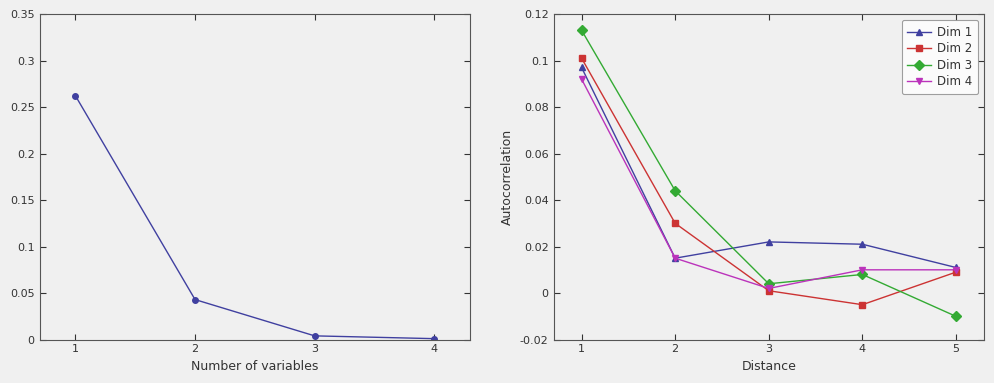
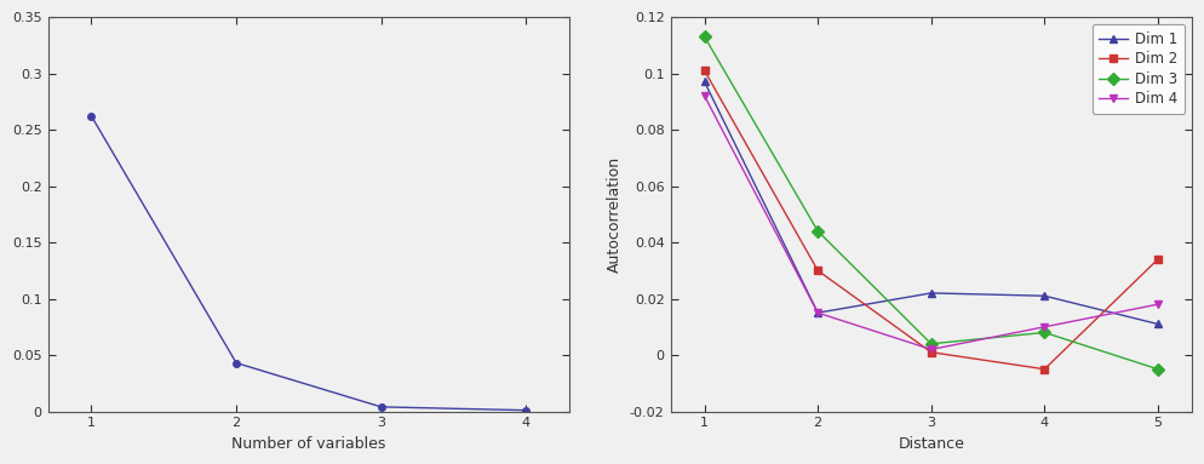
Dim 2/5: 0.009 -> 0.034
Dim 3/5: -0.010 -> -0.005
Dim 4/5: 0.010 -> 0.018
